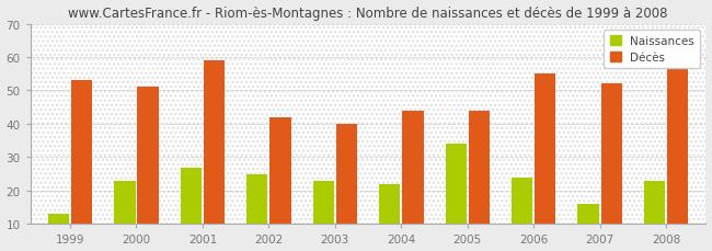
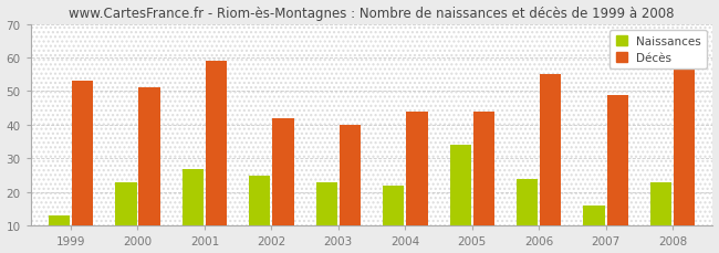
Décès/2007: 52 -> 49
